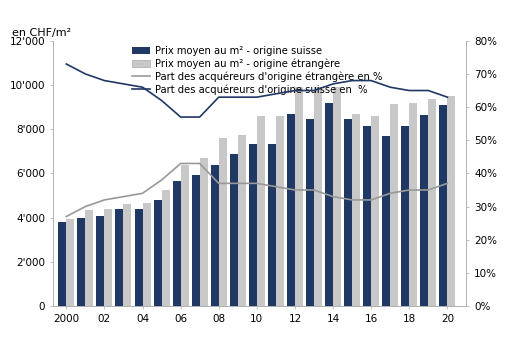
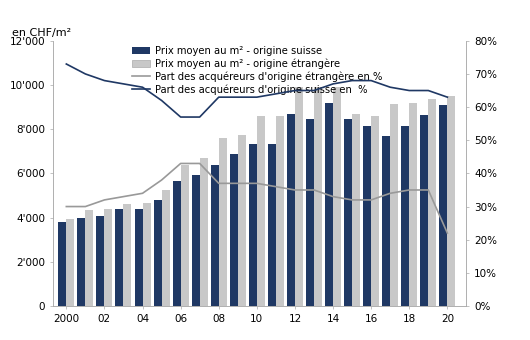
Part des acquéreurs d'origine étrangère en %/2000: 27% -> 30%
Part des acquéreurs d'origine étrangère en %/20: 37% -> 22%
